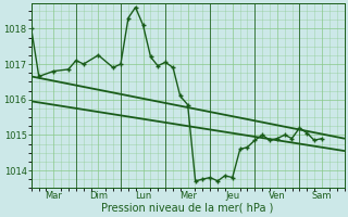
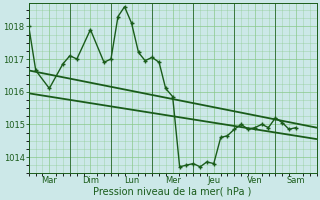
Mar: 1016.80 -> 1016.10
Dim: 1017.25 -> 1017.90
